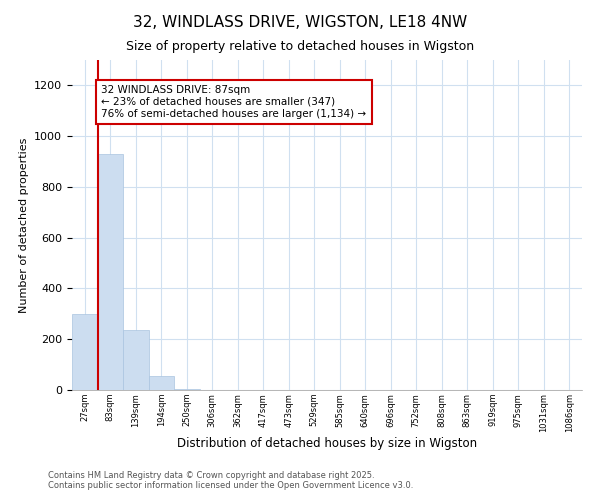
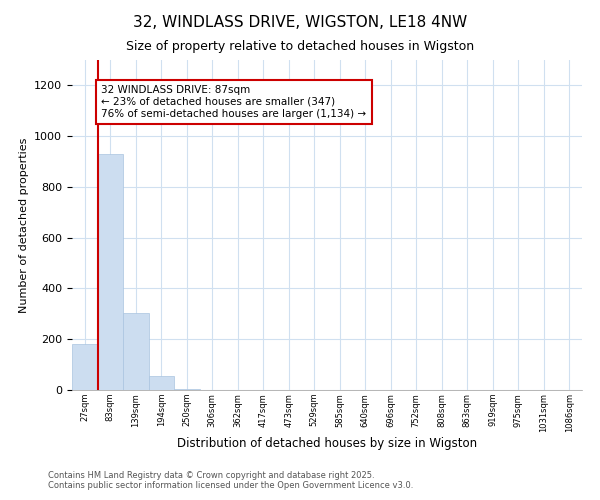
27sqm: 300 -> 180
139sqm: 235 -> 305
